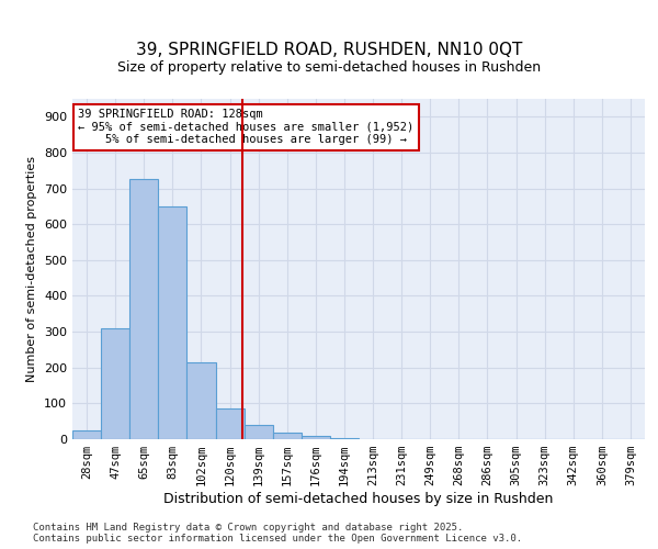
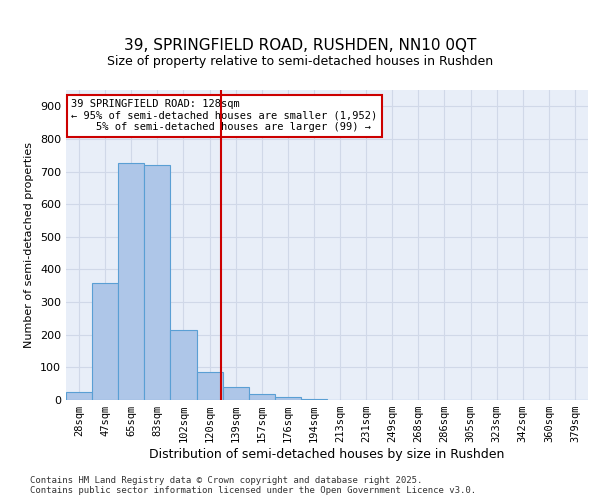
47sqm: 310 -> 360
83sqm: 650 -> 720
